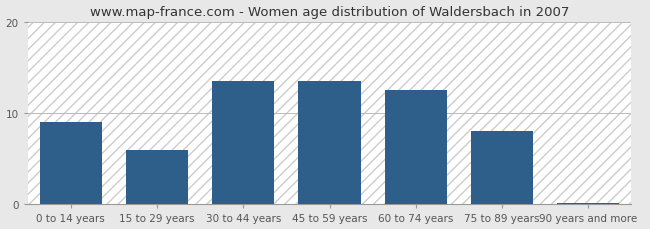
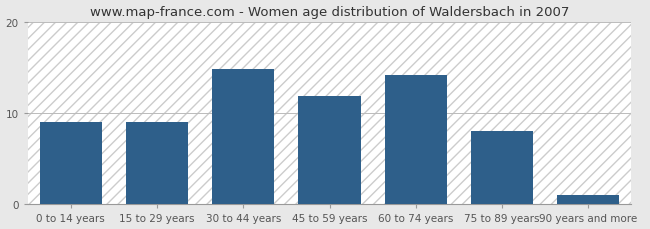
15 to 29 years: 6.0 -> 9.0
30 to 44 years: 13.5 -> 14.8
45 to 59 years: 13.5 -> 11.8
60 to 74 years: 12.5 -> 14.2
90 years and more: 0.2 -> 1.0
